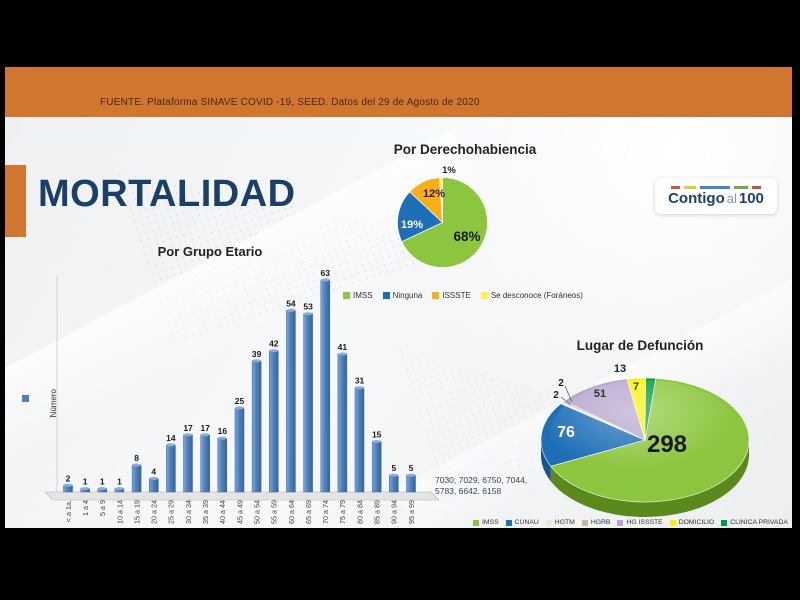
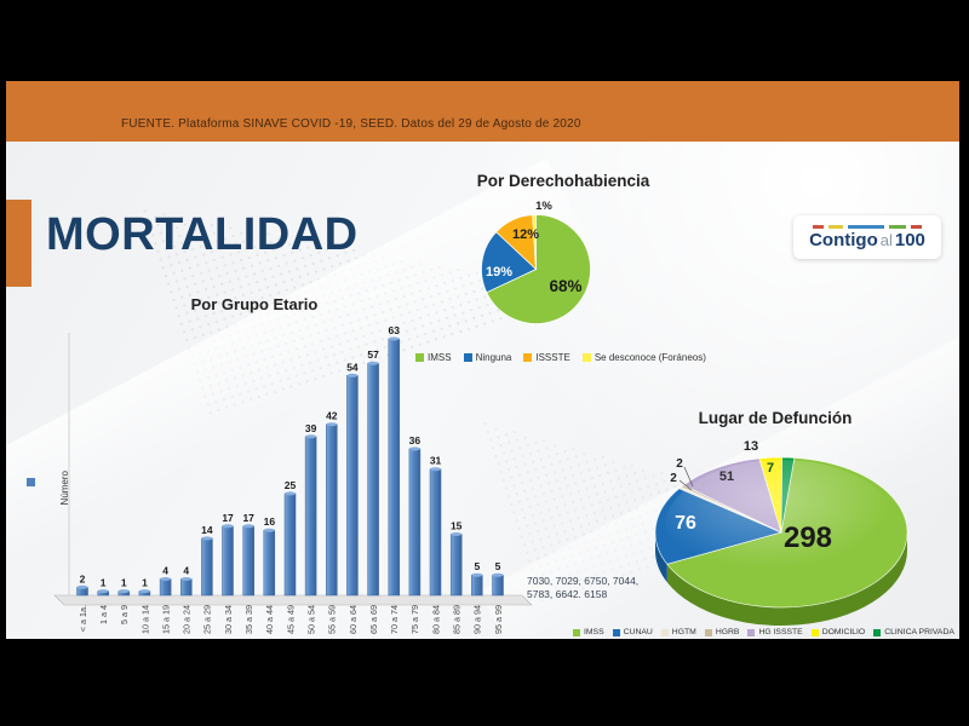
Por Grupo Etario/15 a 19: 8 -> 4
Por Grupo Etario/65 a 69: 53 -> 57
Por Grupo Etario/75 a 79: 41 -> 36
